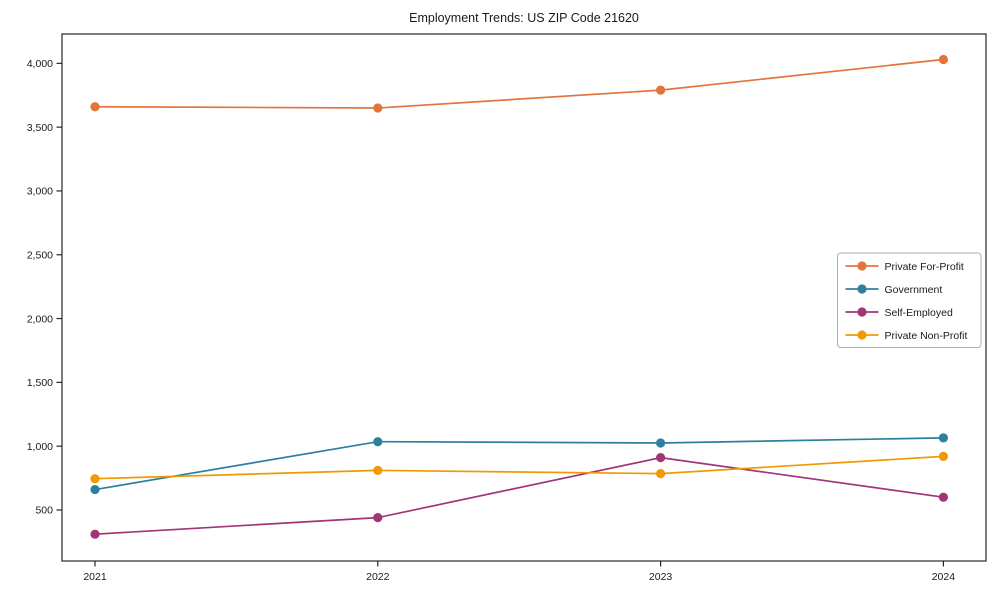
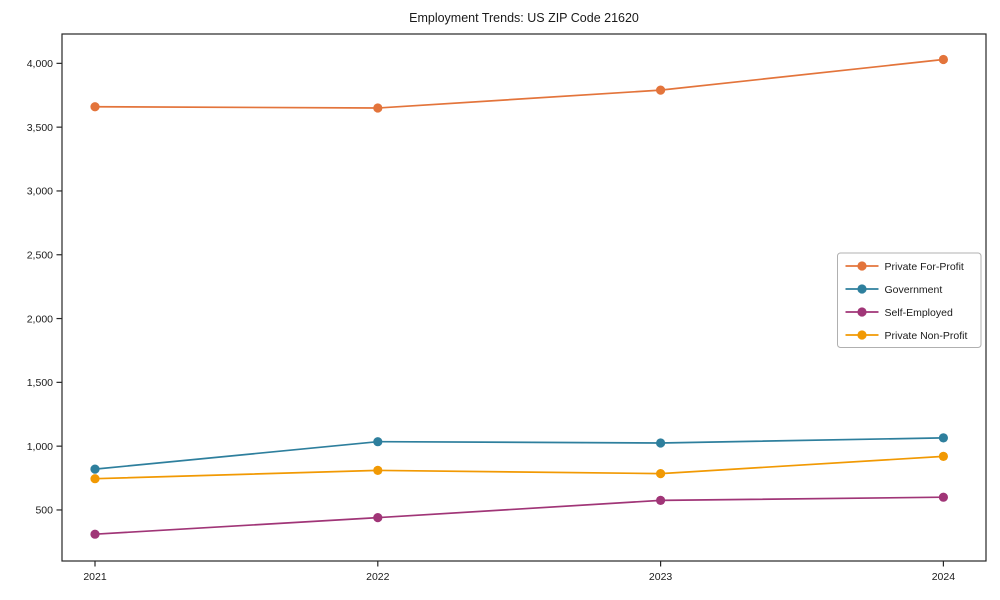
Government/2021: 660 -> 820
Self-Employed/2023: 910 -> 580
